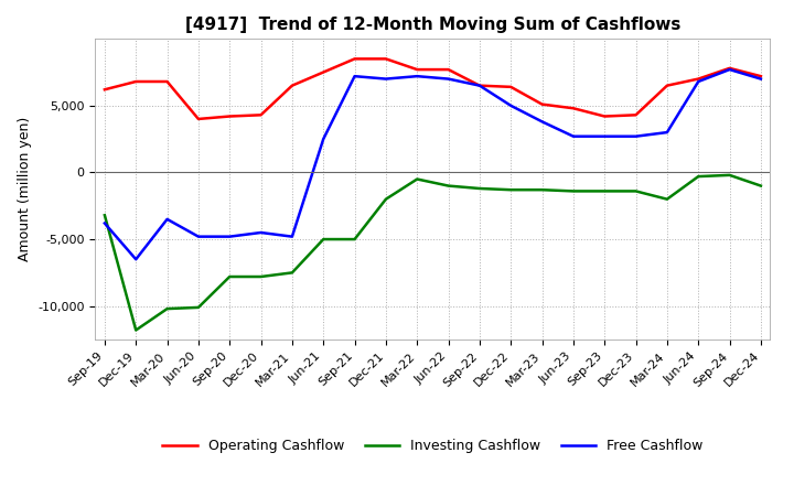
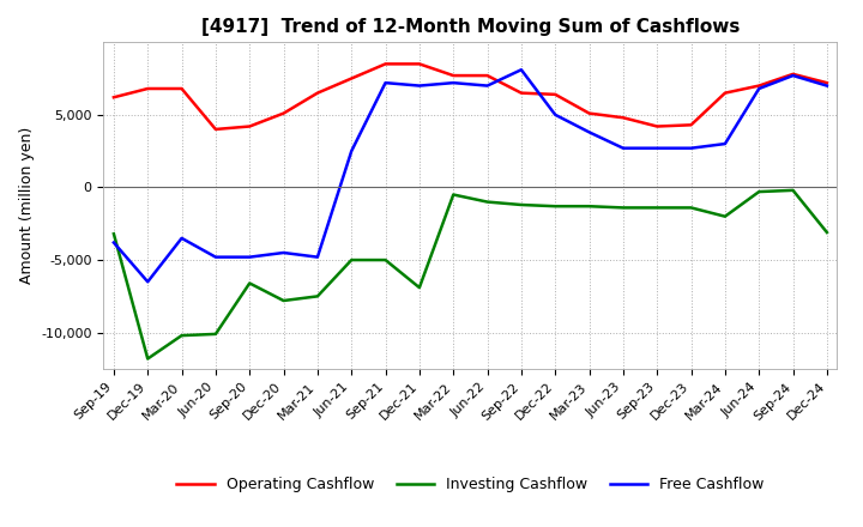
Investing Cashflow/Sep-20: -7,800 -> -6,600
Operating Cashflow/Dec-20: 4,300 -> 5,100
Investing Cashflow/Dec-21: -2,000 -> -6,900
Free Cashflow/Sep-22: 6,500 -> 8,100
Investing Cashflow/Dec-24: -1,000 -> -3,100
